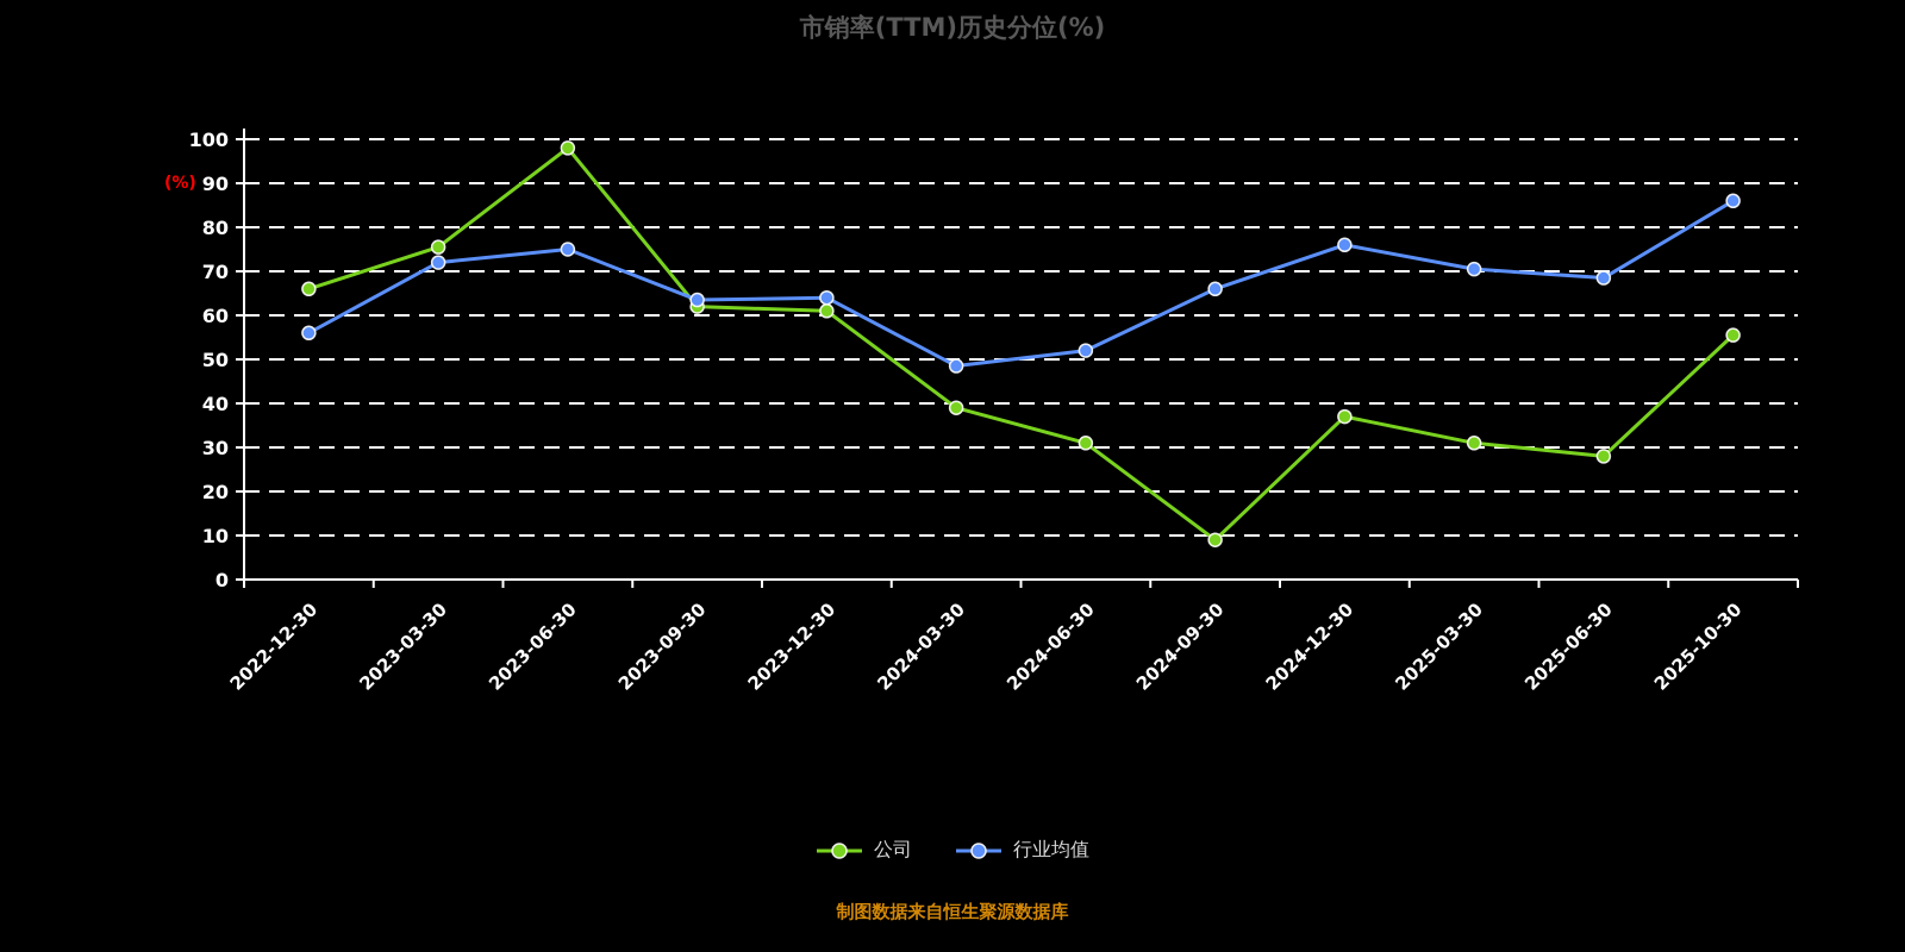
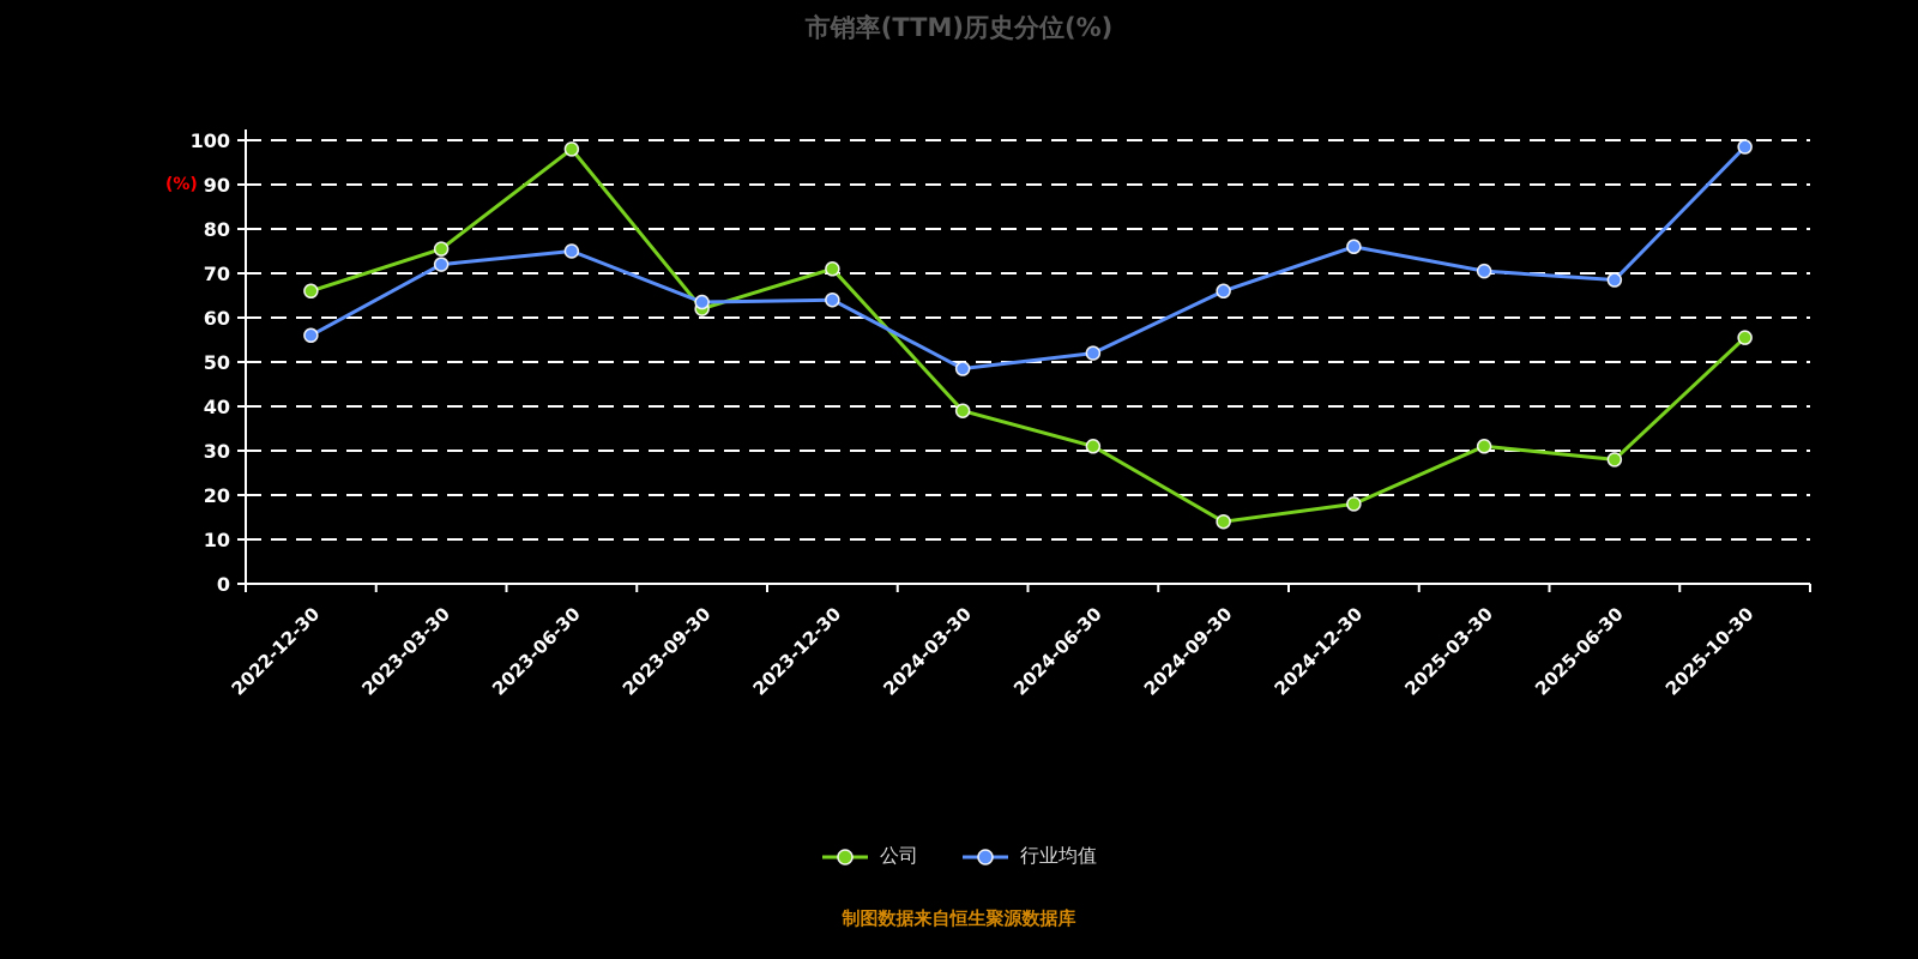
公司/2023-12-30: 61 -> 71
公司/2024-09-30: 9 -> 14
公司/2024-12-30: 37 -> 18
行业均值/2025-10-30: 86 -> 98
